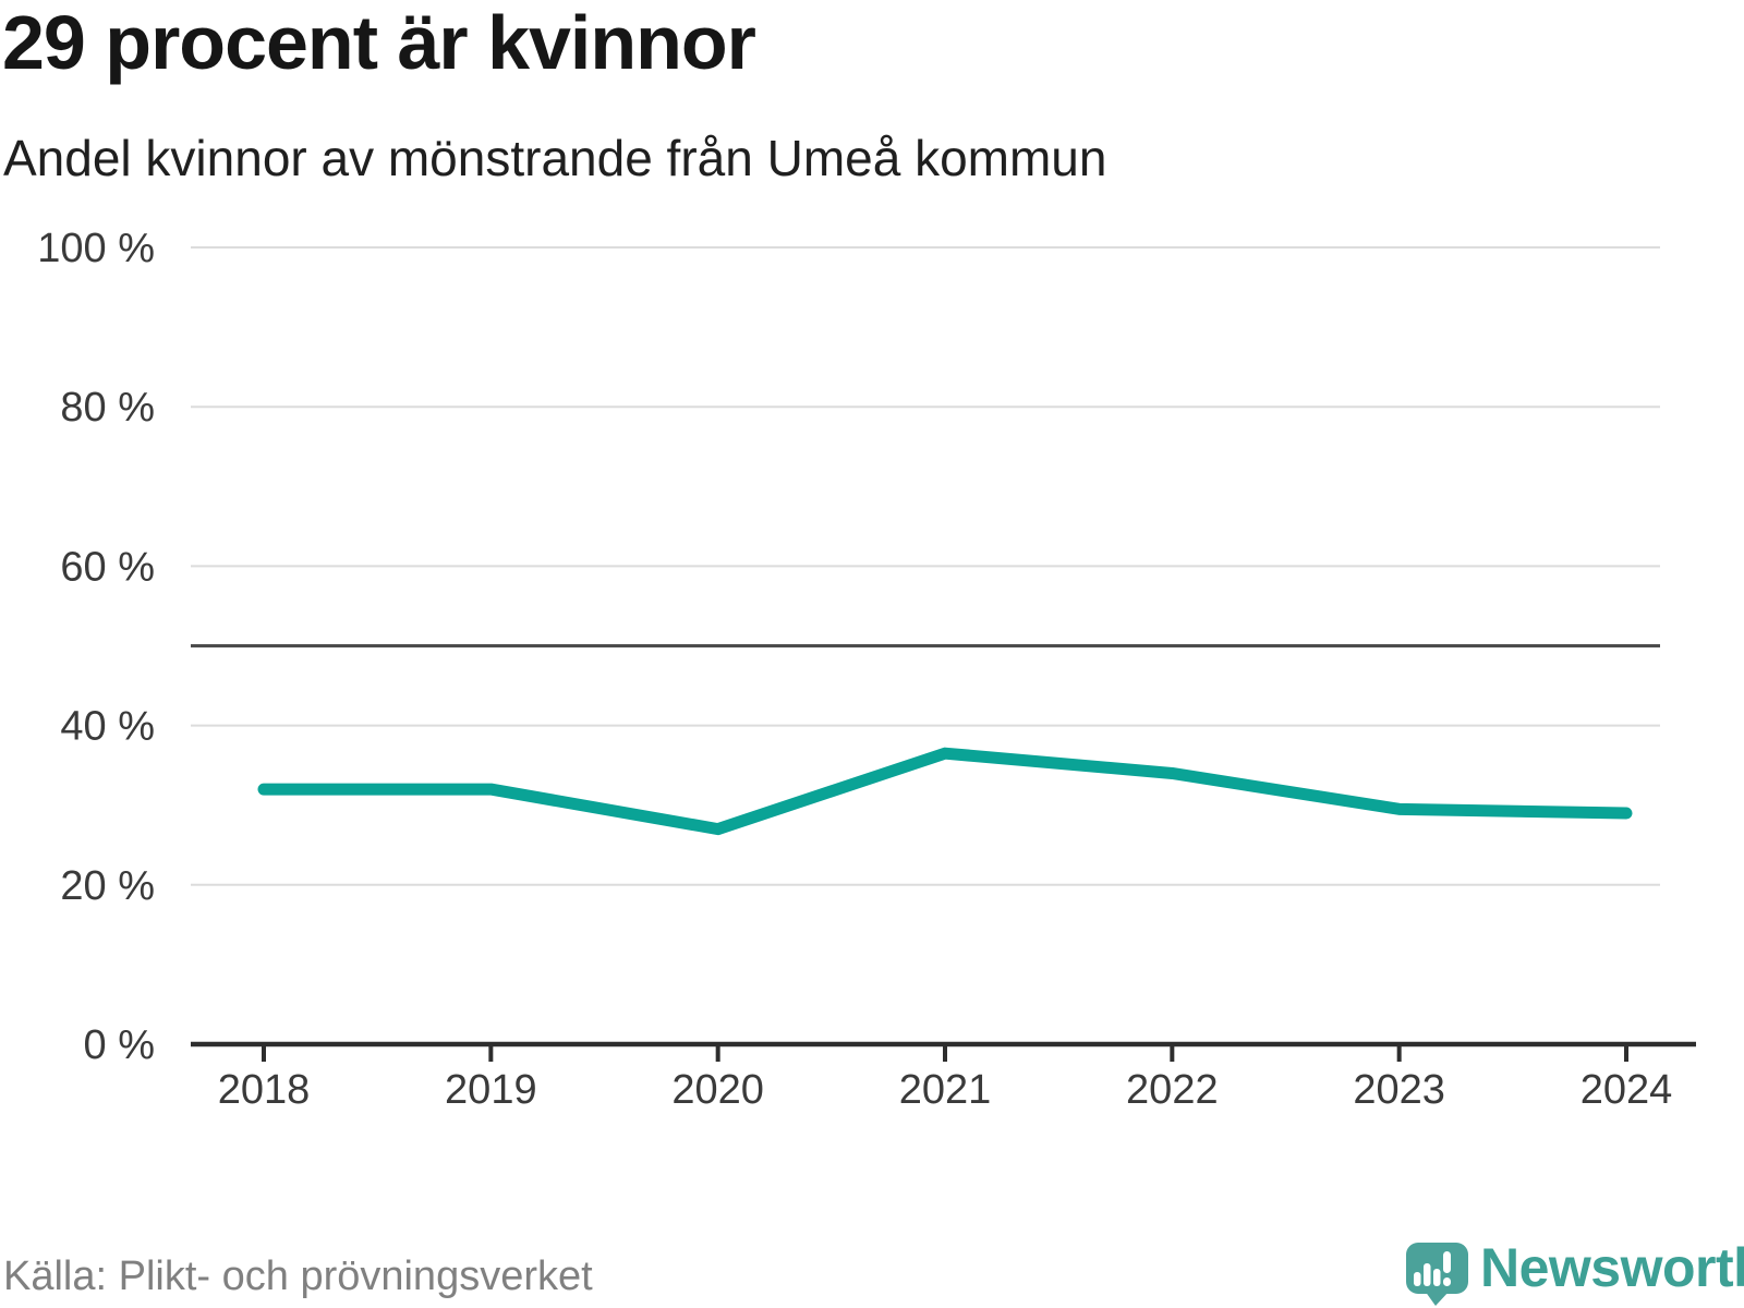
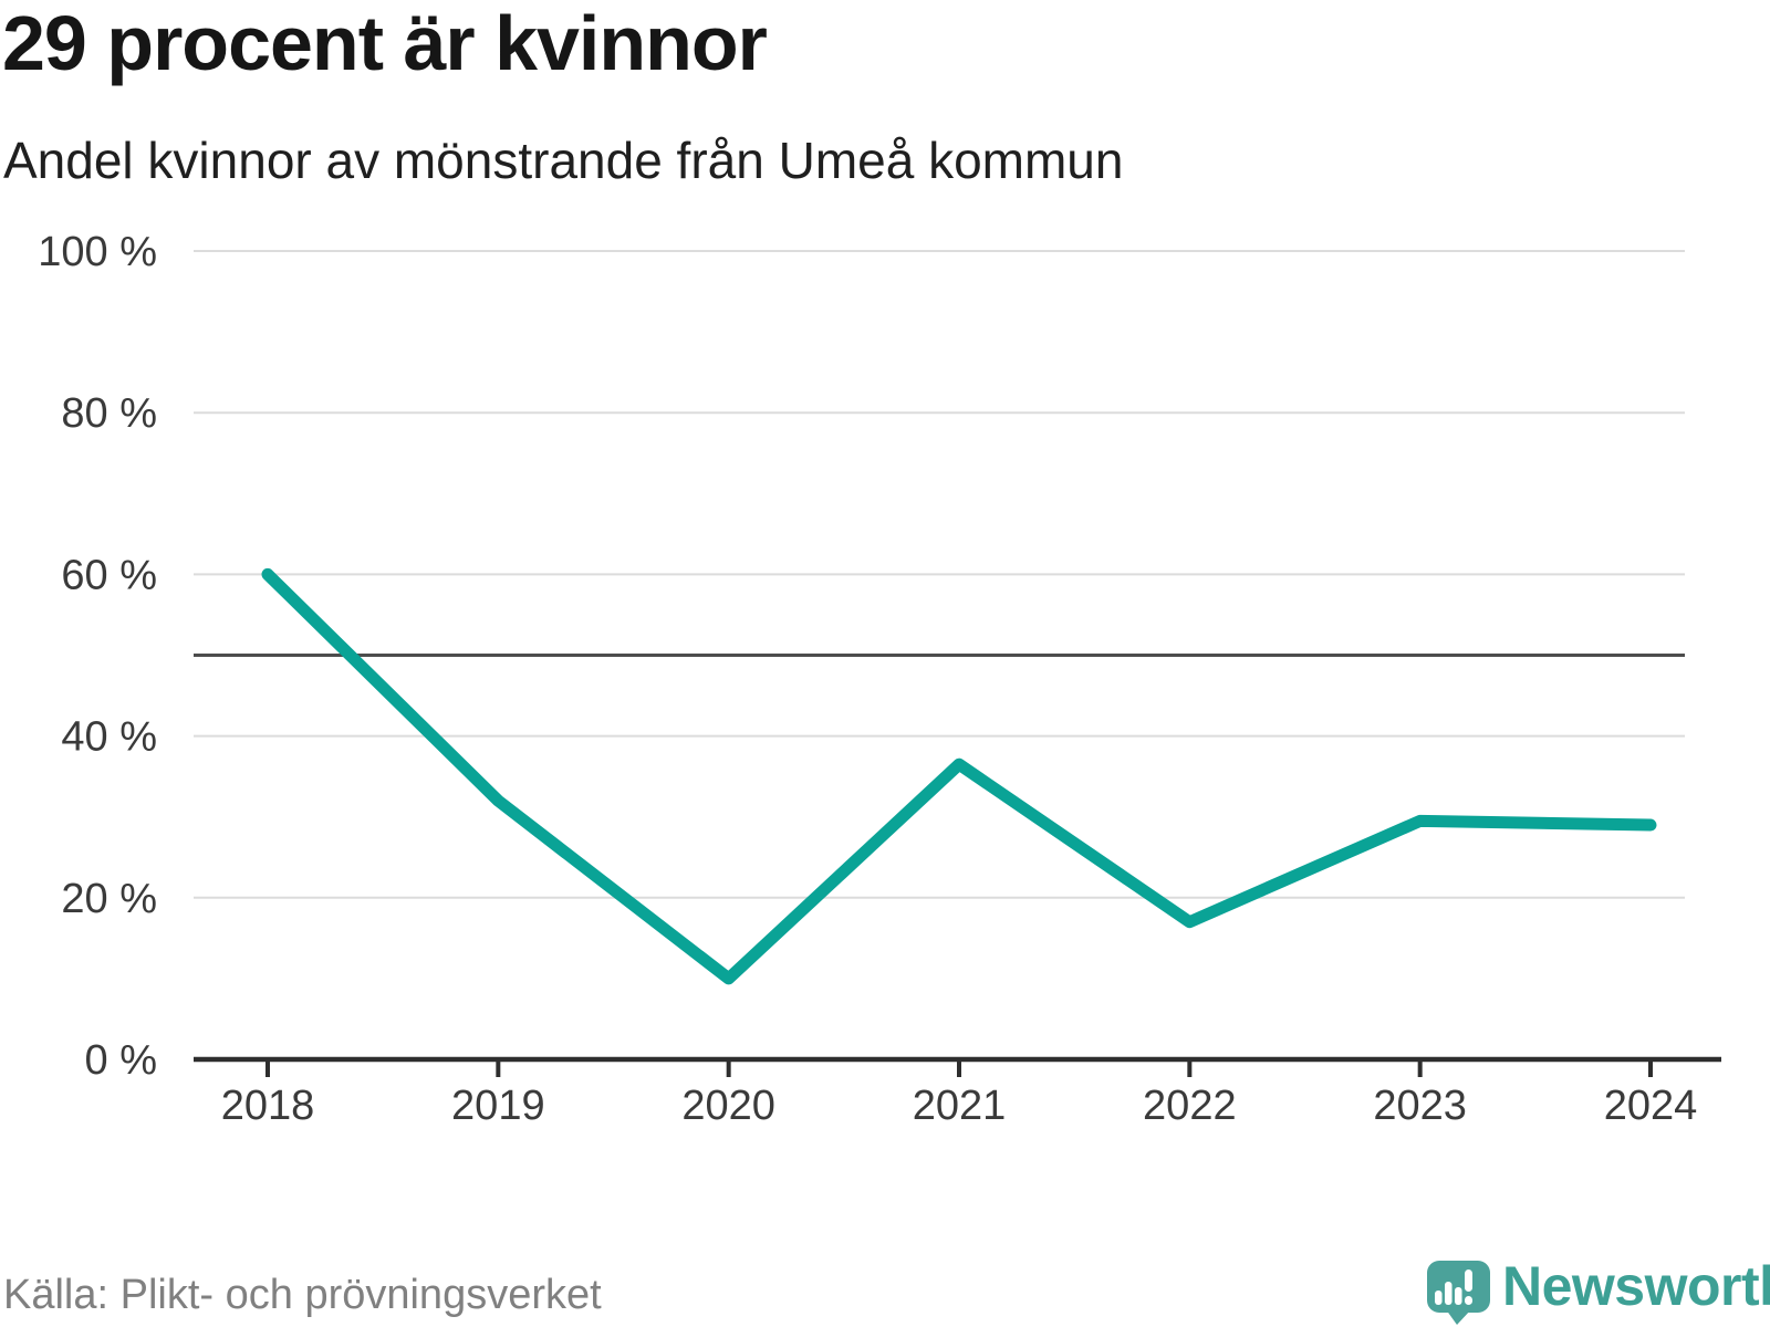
2018: 32% -> 60%
2020: 27% -> 10%
2022: 34% -> 17%
